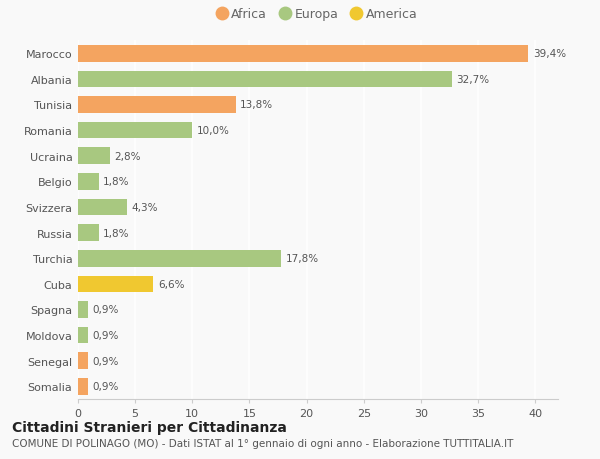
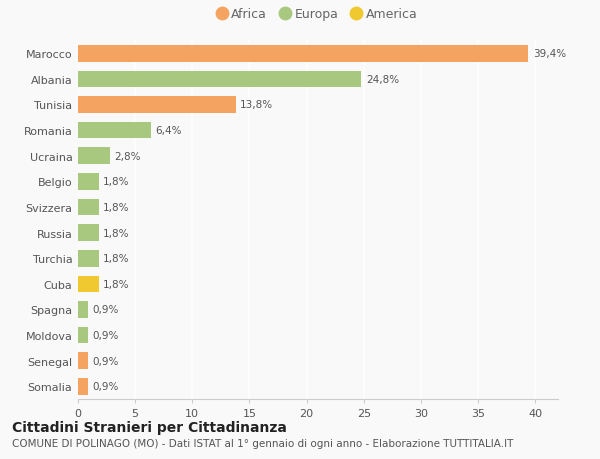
Albania: 32,7% -> 24,8%
Romania: 10,0% -> 6,4%
Svizzera: 4,3% -> 1,8%
Turchia: 17,8% -> 1,8%
Cuba: 6,6% -> 1,8%
